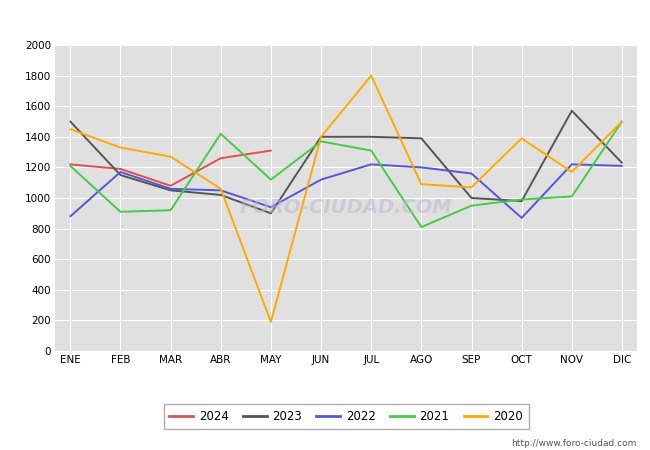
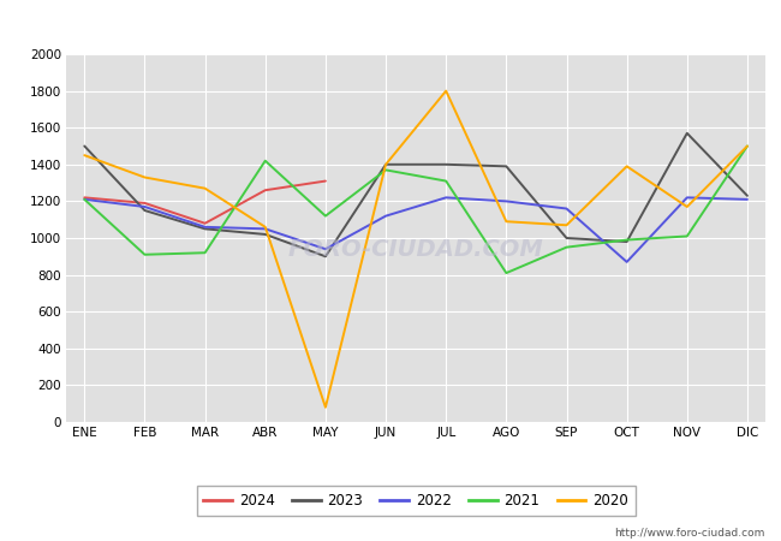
2022/ENE: 880 -> 1210
2020/MAY: 190 -> 80
